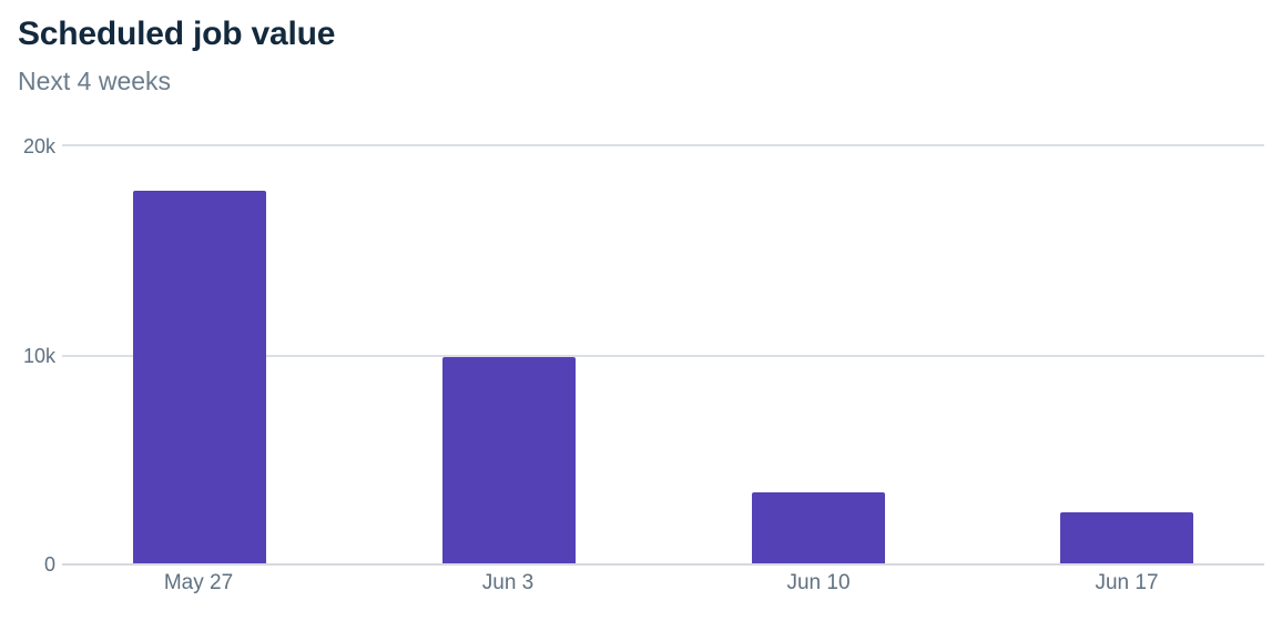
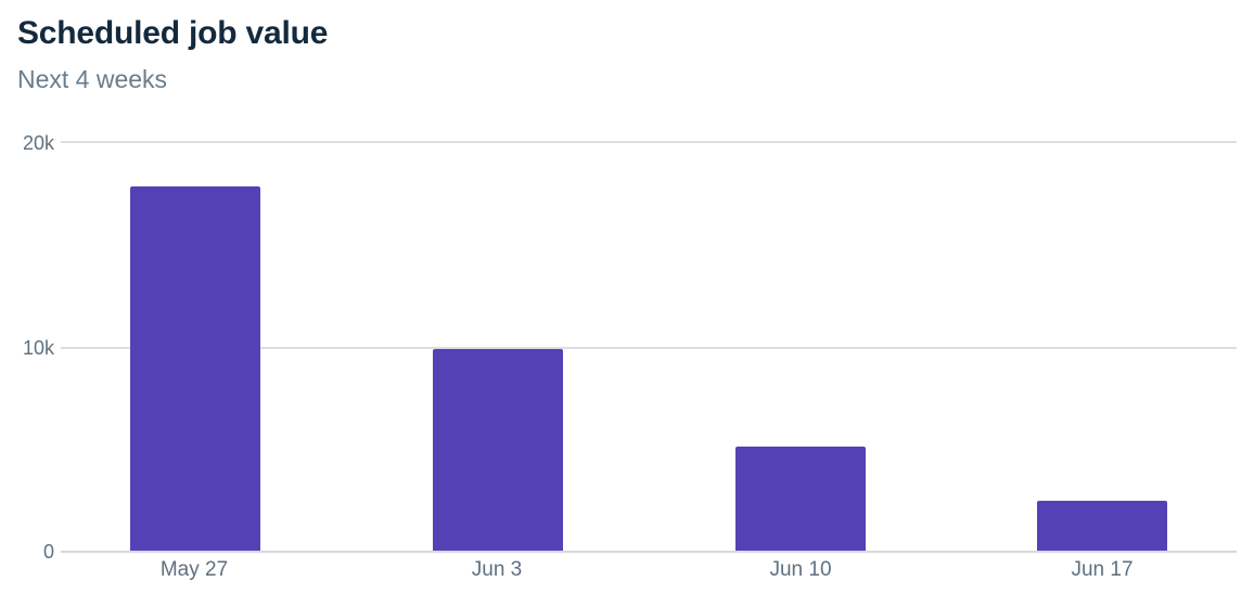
Jun 10: 3.4k -> 5.1k
